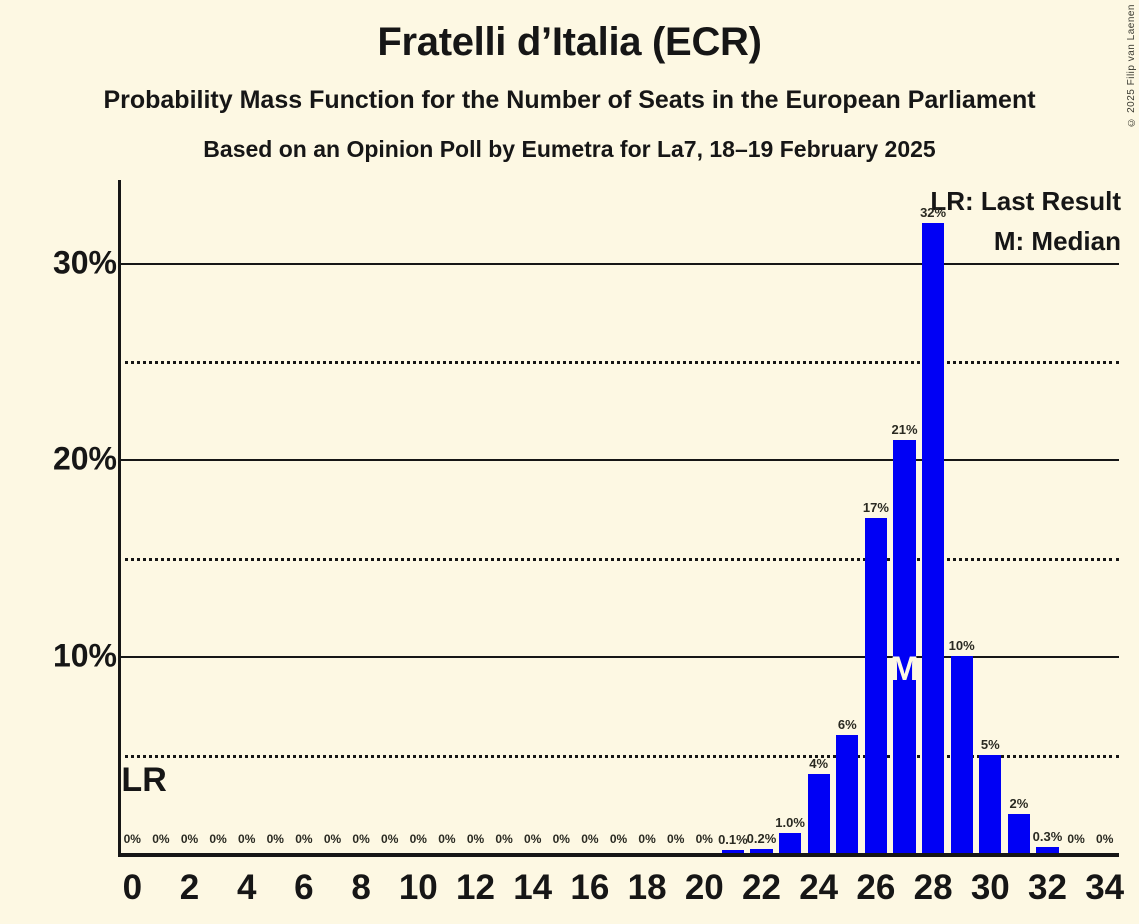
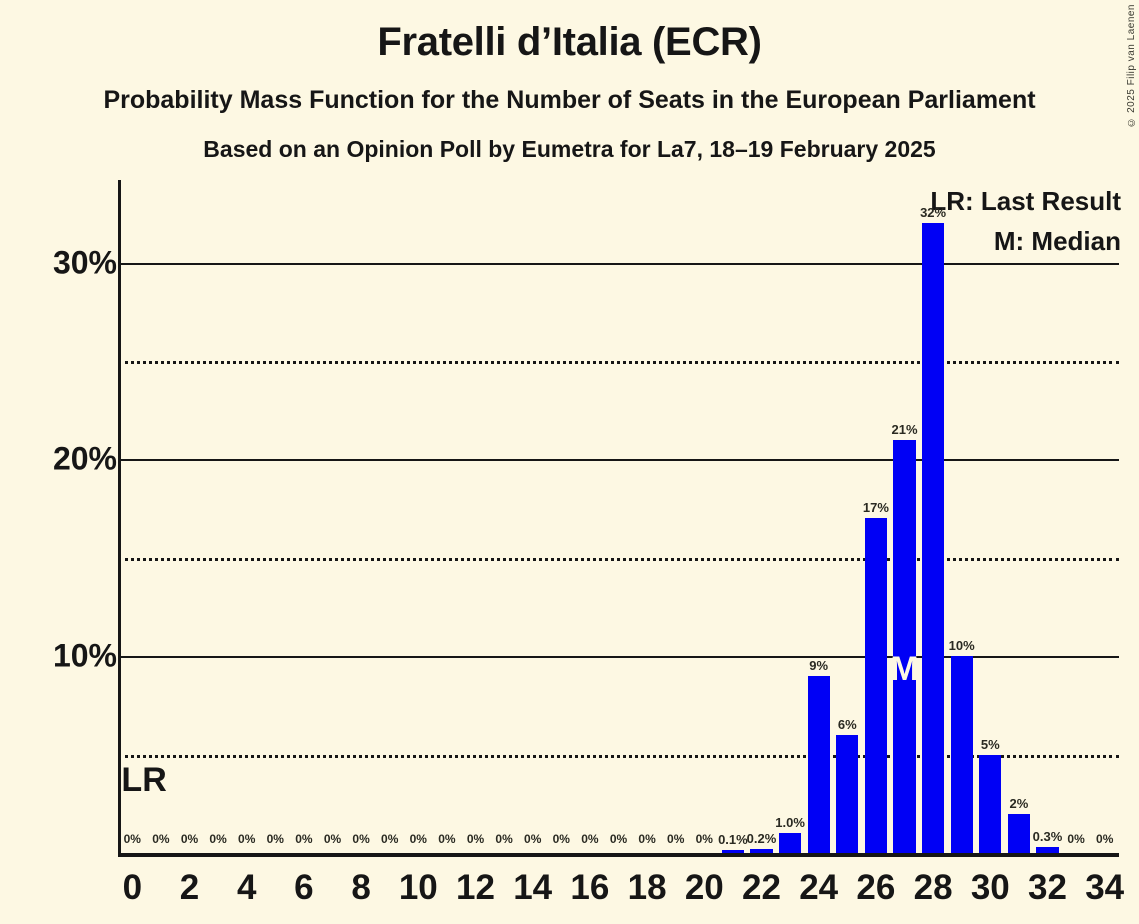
24: 4% -> 9%
